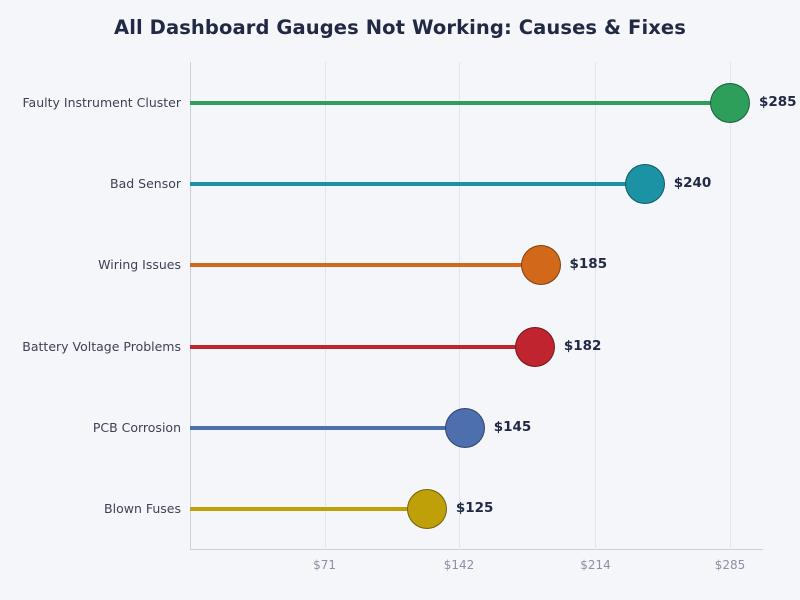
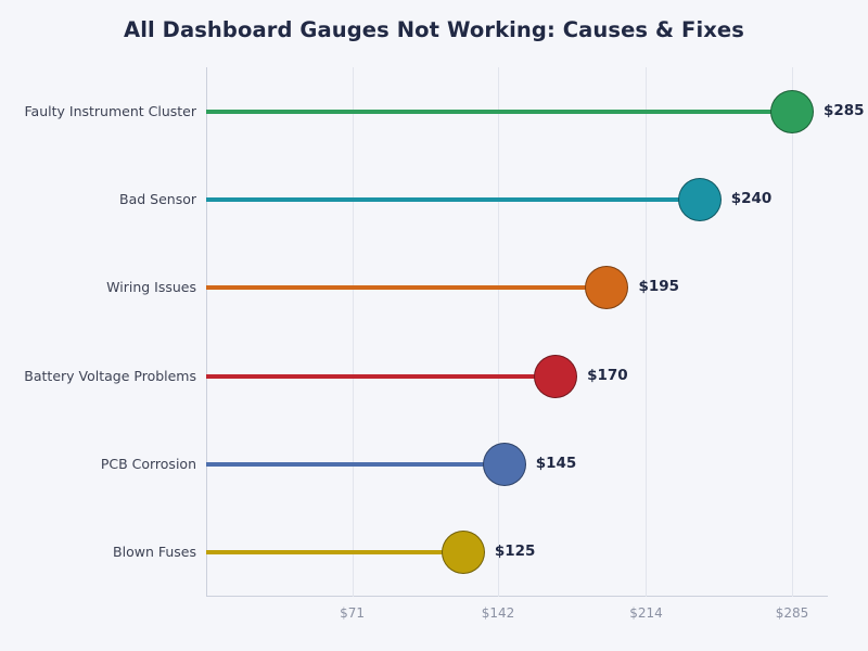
Wiring Issues: $185 -> $195
Battery Voltage Problems: $182 -> $170
